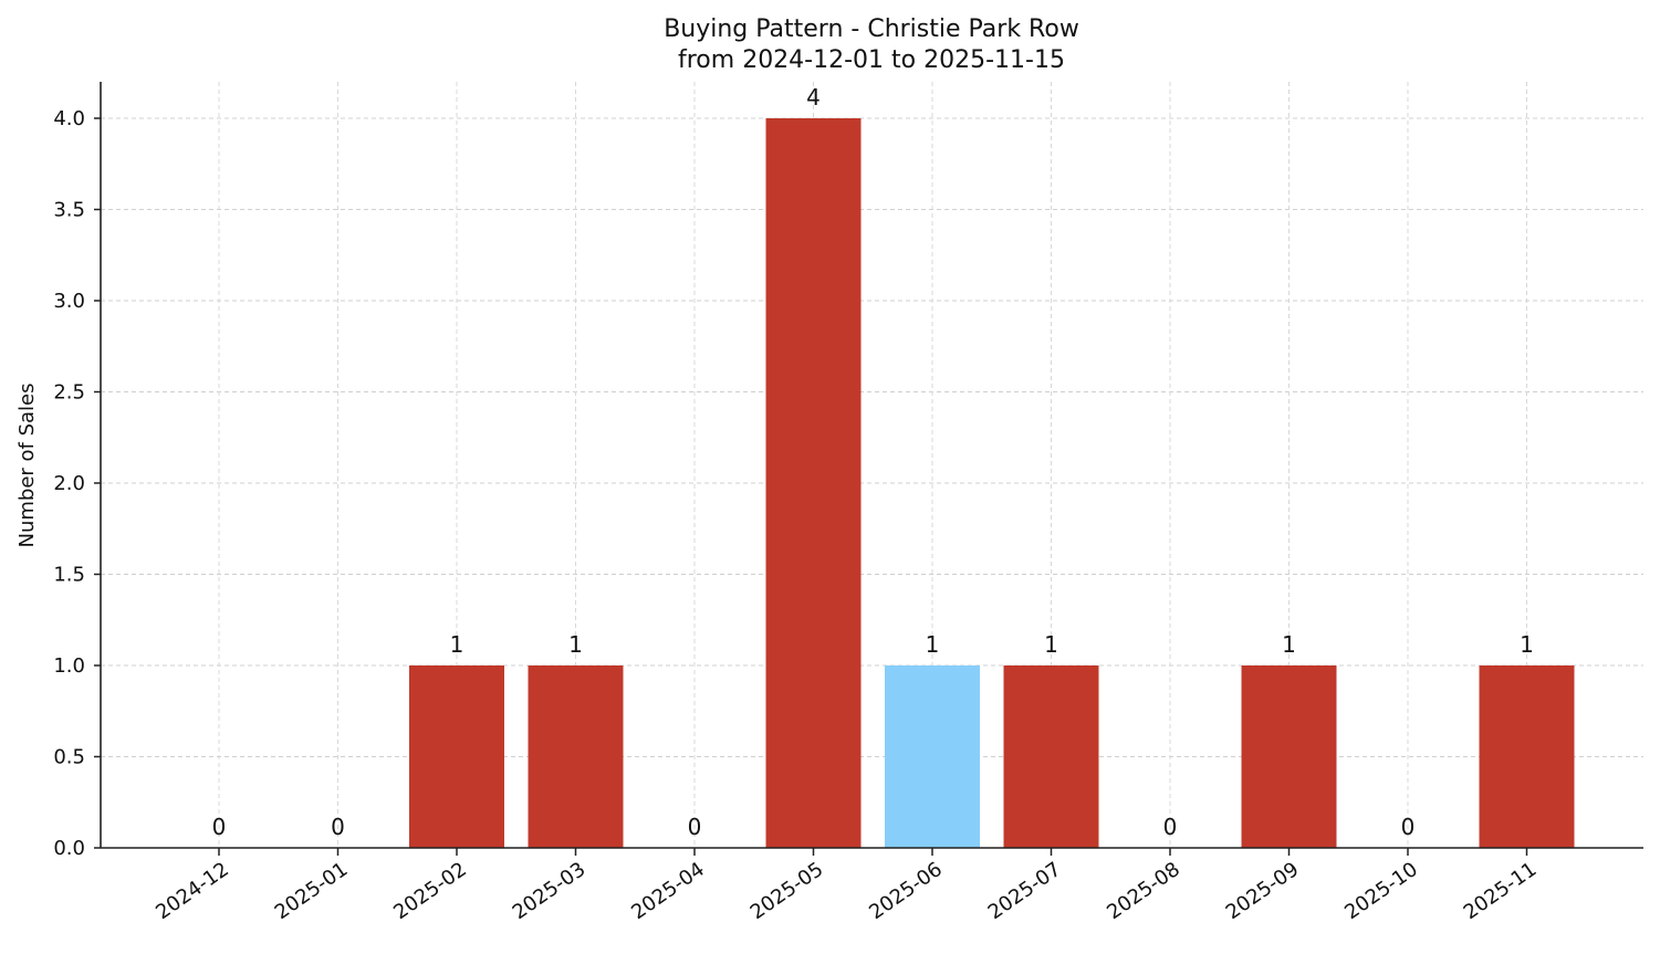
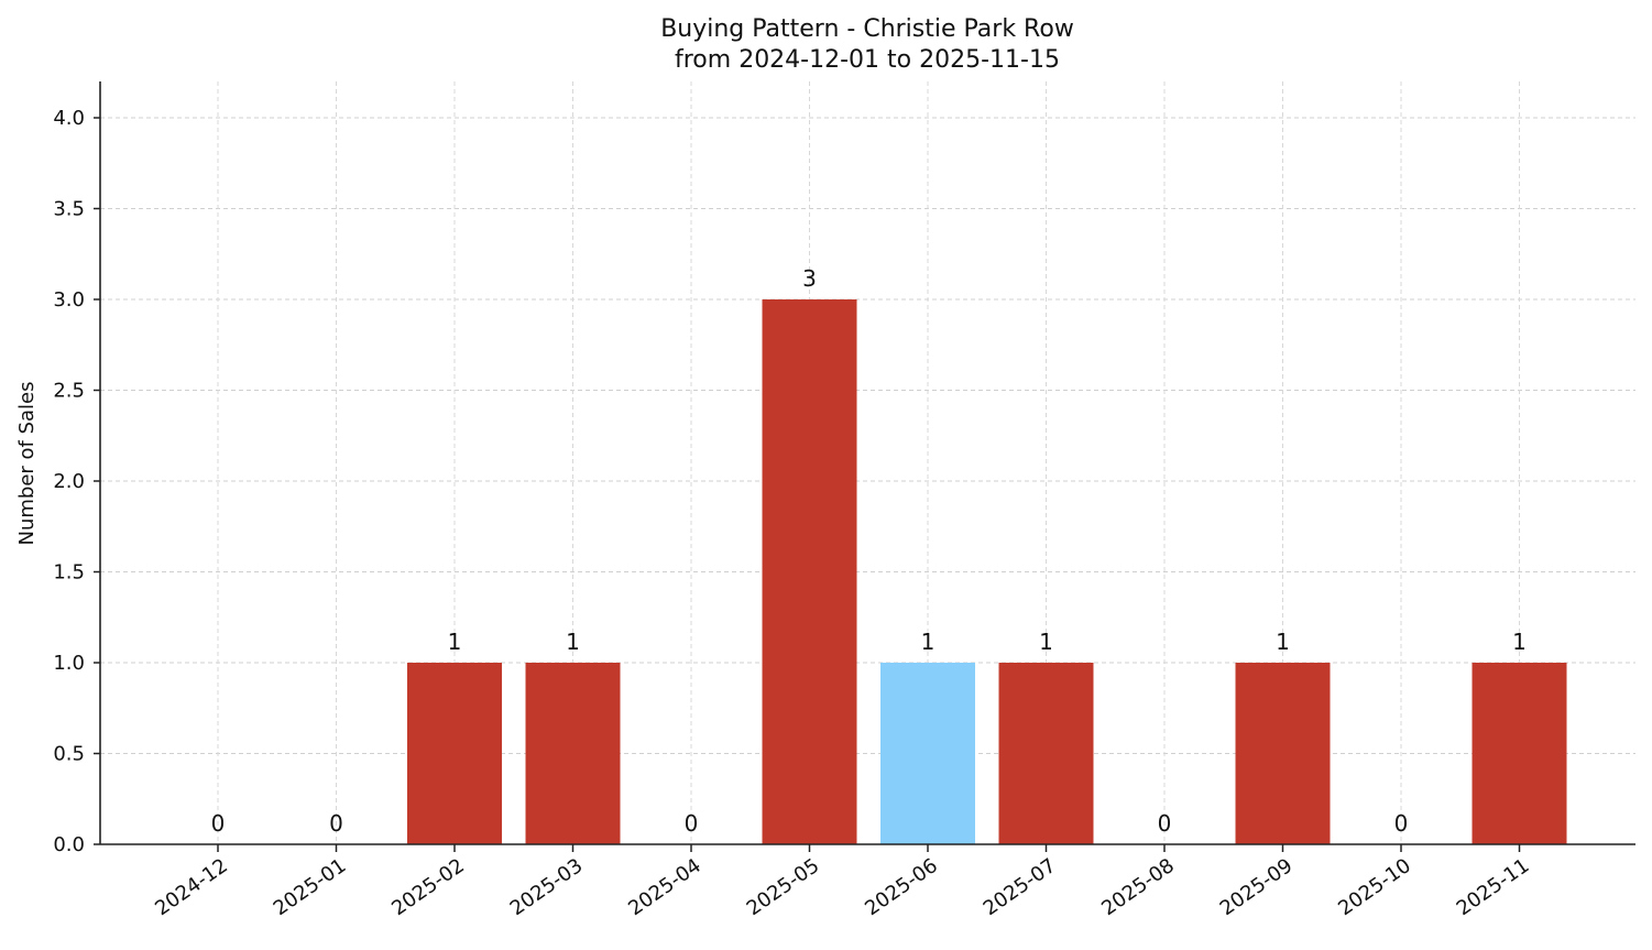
2025-05: 4 -> 3
